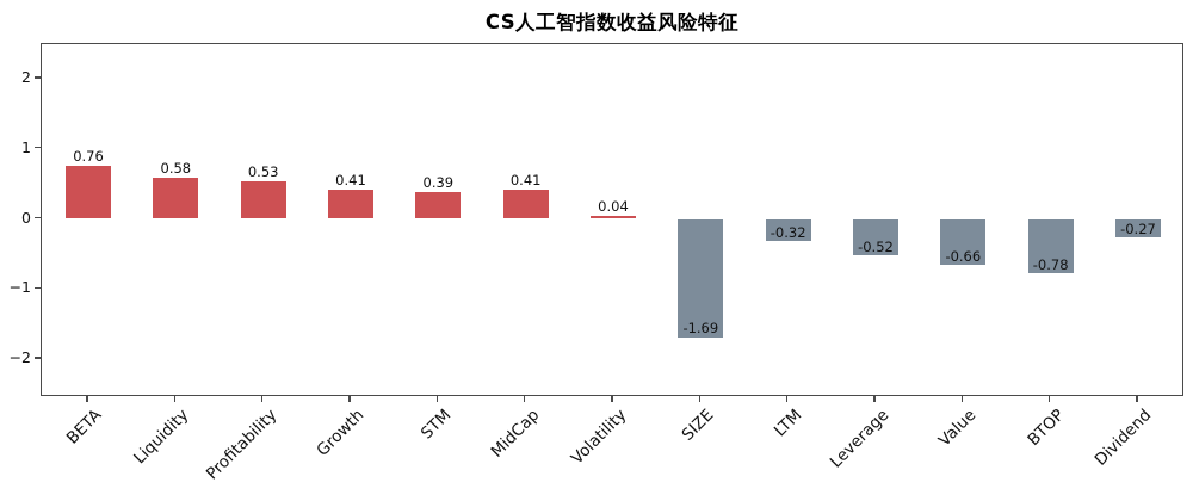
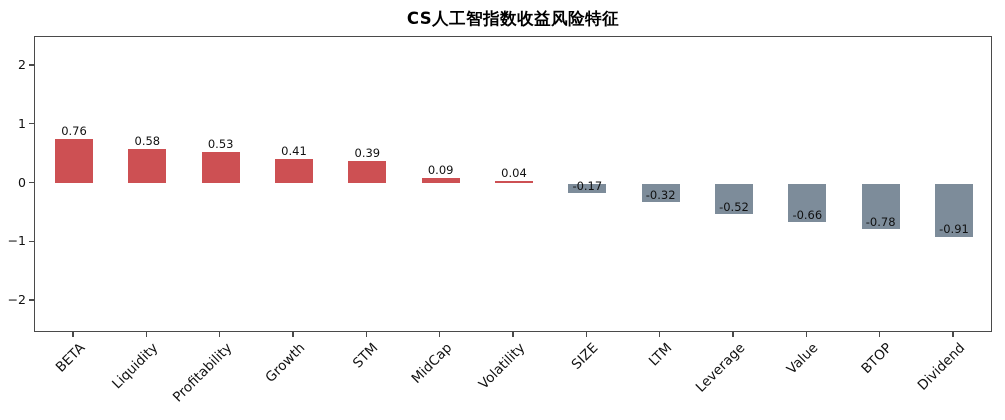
MidCap: 0.41 -> 0.09
SIZE: -1.69 -> -0.17
Dividend: -0.27 -> -0.91
